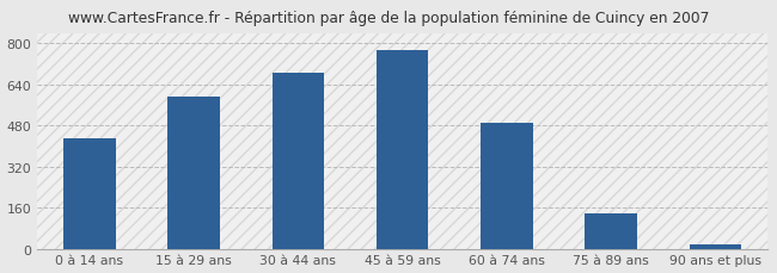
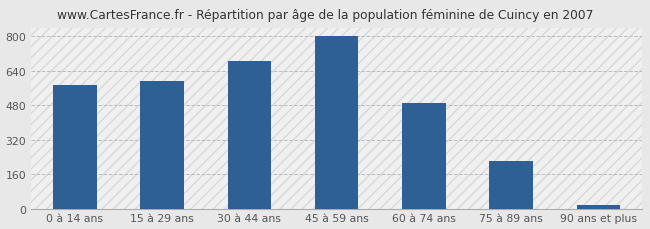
0 à 14 ans: 430 -> 575
45 à 59 ans: 775 -> 800
75 à 89 ans: 135 -> 220
